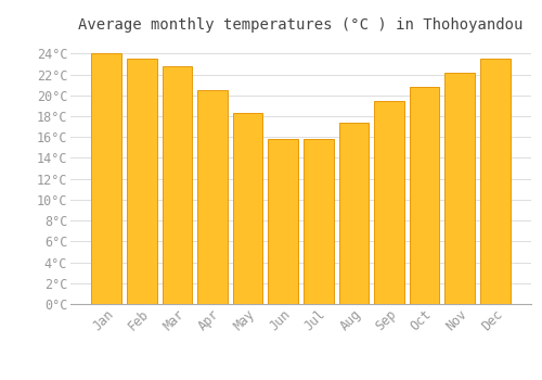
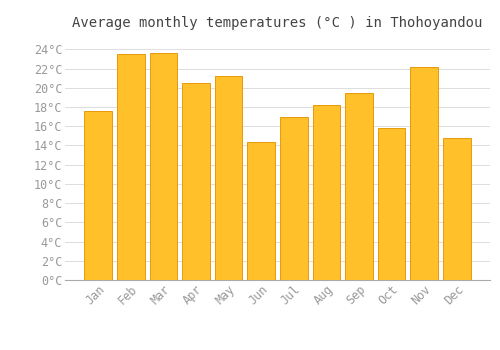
Jan: 24.0°C -> 17.6°C
Mar: 22.8°C -> 23.6°C
May: 18.3°C -> 21.2°C
Jun: 15.8°C -> 14.4°C
Jul: 15.8°C -> 17.0°C
Aug: 17.4°C -> 18.2°C
Oct: 20.8°C -> 15.8°C
Dec: 23.5°C -> 14.8°C
